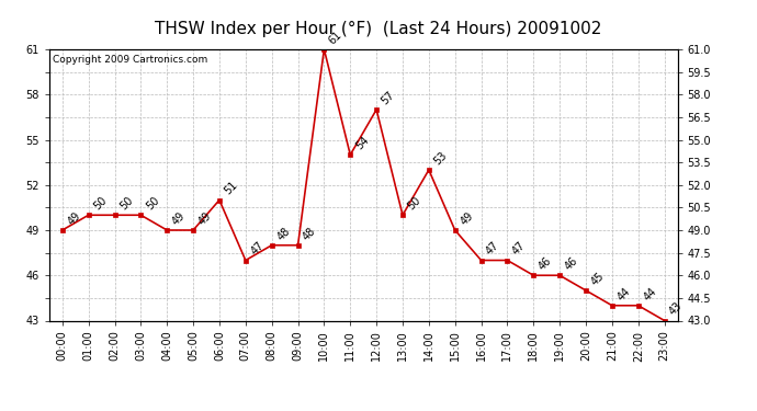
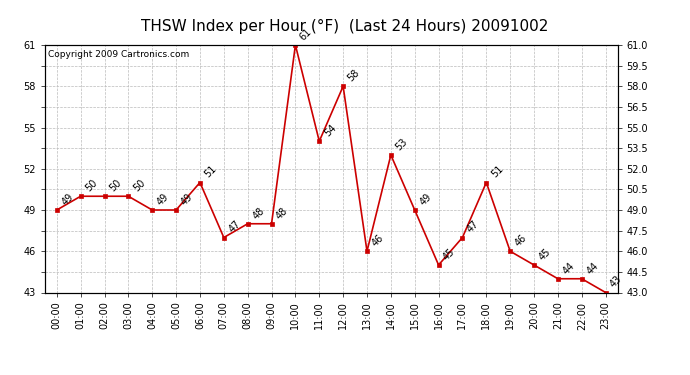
12:00: 57 -> 58
13:00: 50 -> 46
16:00: 47 -> 45
18:00: 46 -> 51
